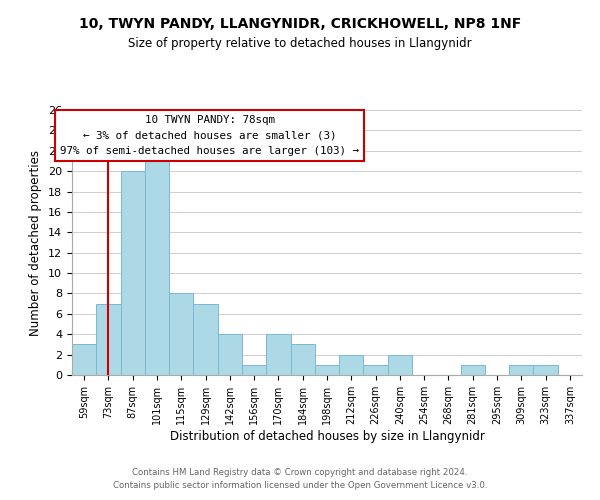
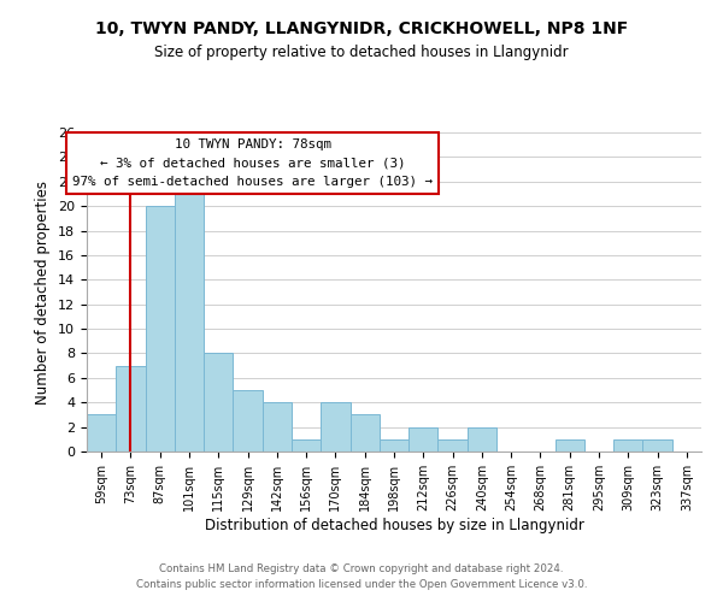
129sqm: 7 -> 5
